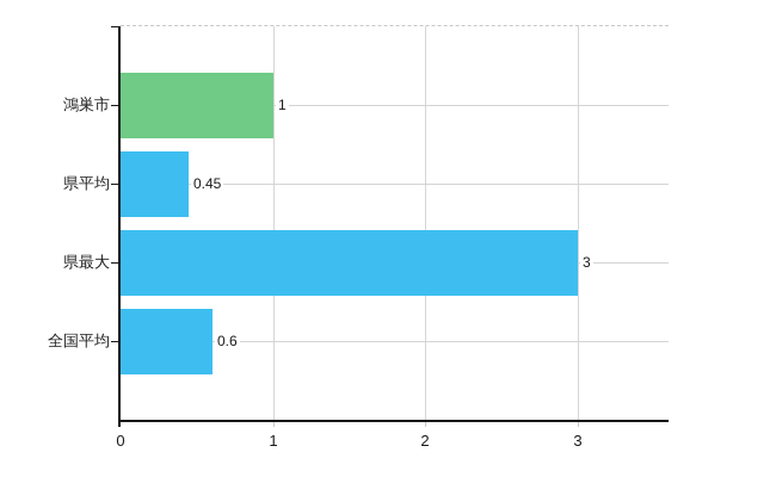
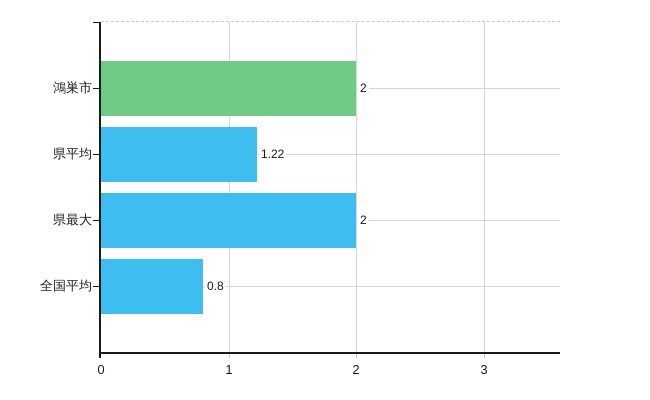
鴻巣市: 1 -> 2
県平均: 0.45 -> 1.22
県最大: 3 -> 2
全国平均: 0.6 -> 0.8
